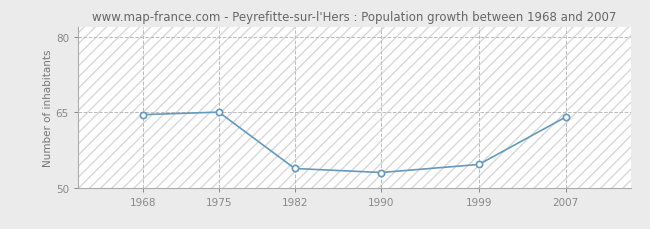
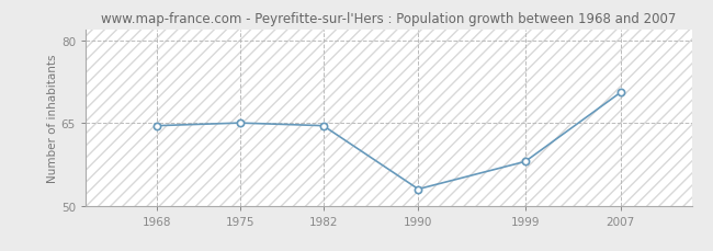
1982: 53.8 -> 64.5
1999: 54.6 -> 58.0
2007: 64.0 -> 70.5
